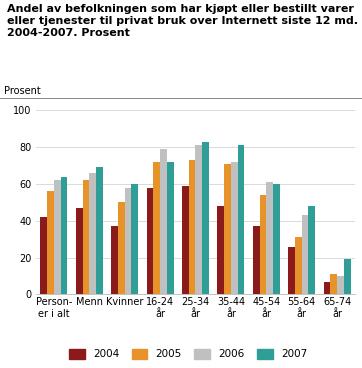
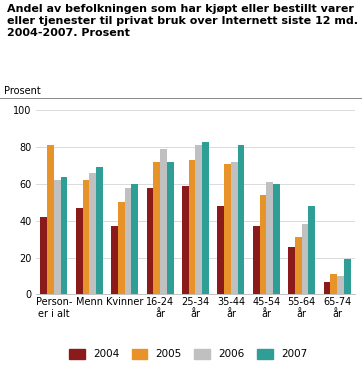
2005/Person- er i alt: 56 -> 81
2006/55-64 år: 43 -> 38
